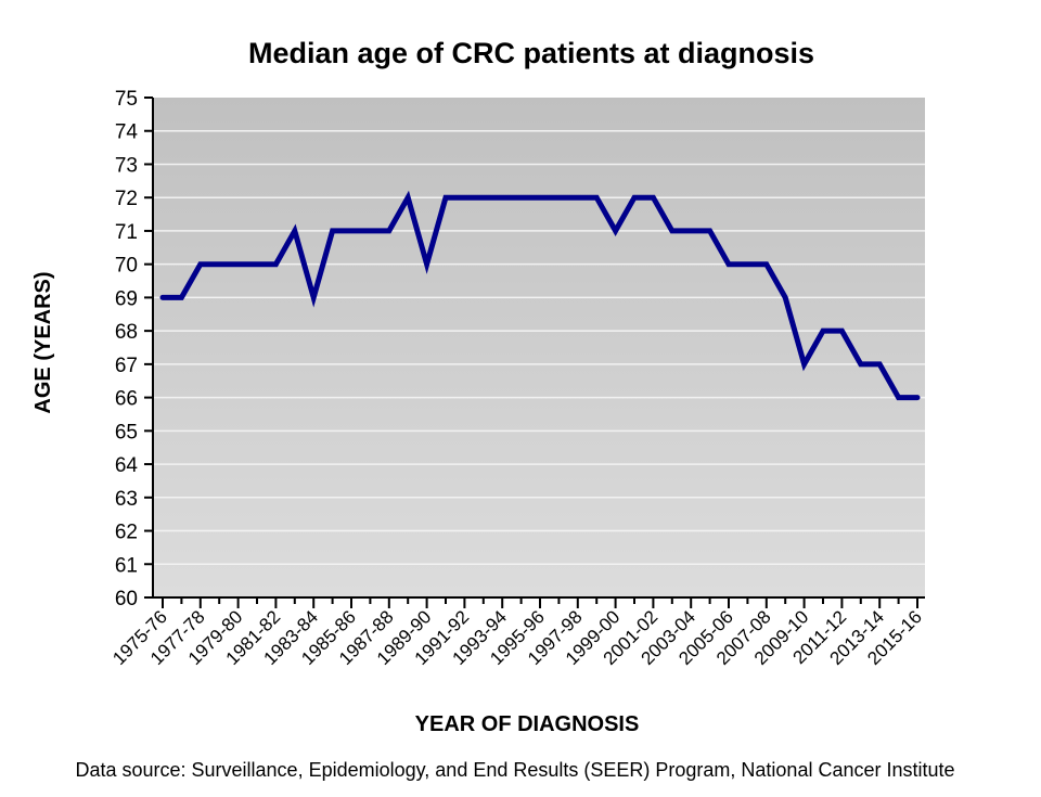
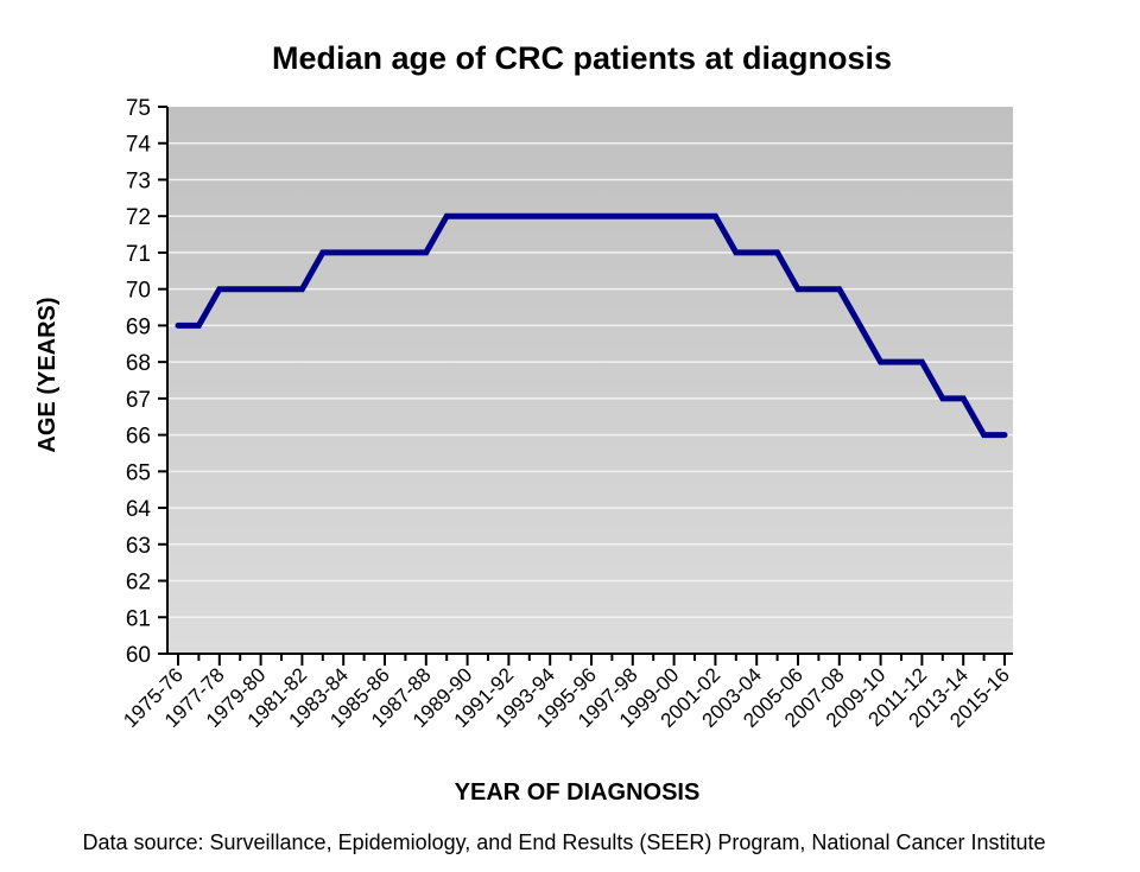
1983-84: 69 -> 71
1989-90: 70 -> 72
1999-00: 71 -> 72
2009-10: 67 -> 68
